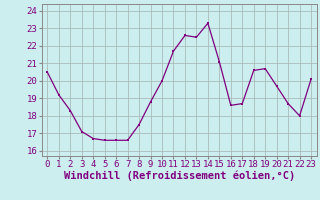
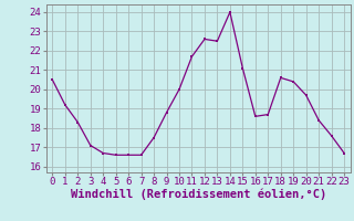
14: 23.3 -> 24.0
19: 20.7 -> 20.4
21: 18.7 -> 18.4
22: 18.0 -> 17.6
23: 20.1 -> 16.7
